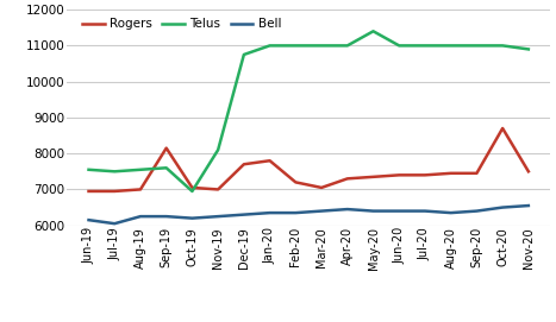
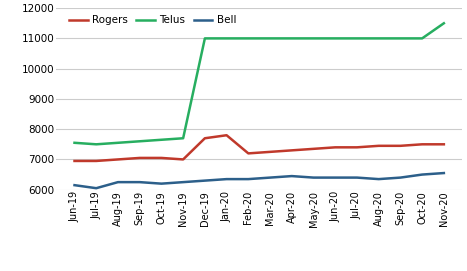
Rogers/Sep-19: 8150 -> 7050
Telus/Oct-19: 6950 -> 7650
Telus/Nov-19: 8100 -> 7700
Telus/Dec-19: 10750 -> 11000
Rogers/Mar-20: 7050 -> 7250
Telus/May-20: 11400 -> 11000
Rogers/Oct-20: 8700 -> 7500
Telus/Nov-20: 10900 -> 11500
